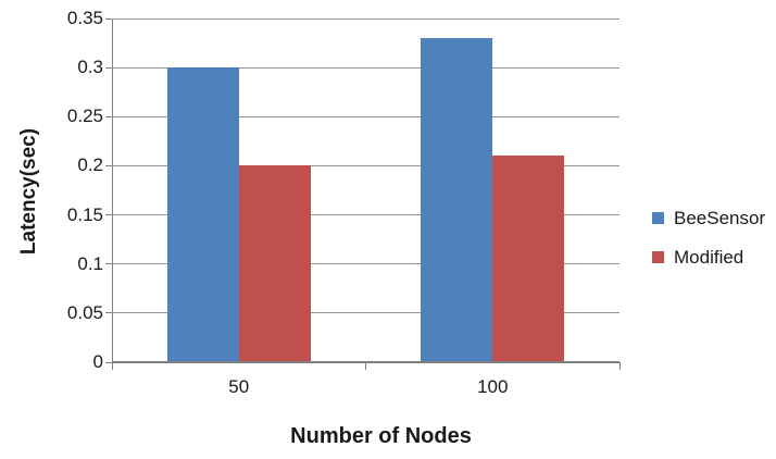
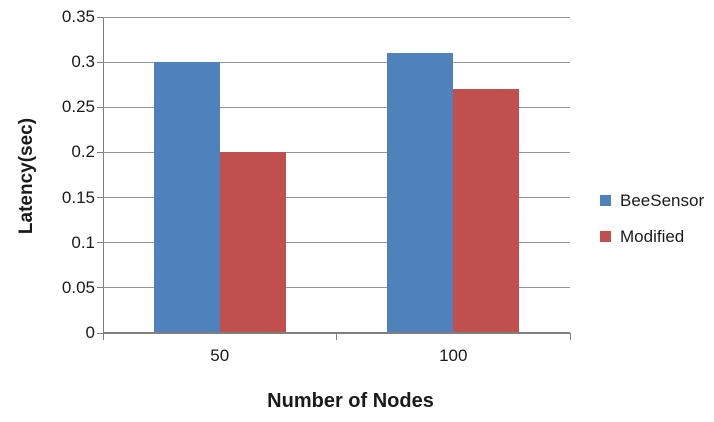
BeeSensor/100: 0.33 -> 0.31
Modified/100: 0.21 -> 0.27
